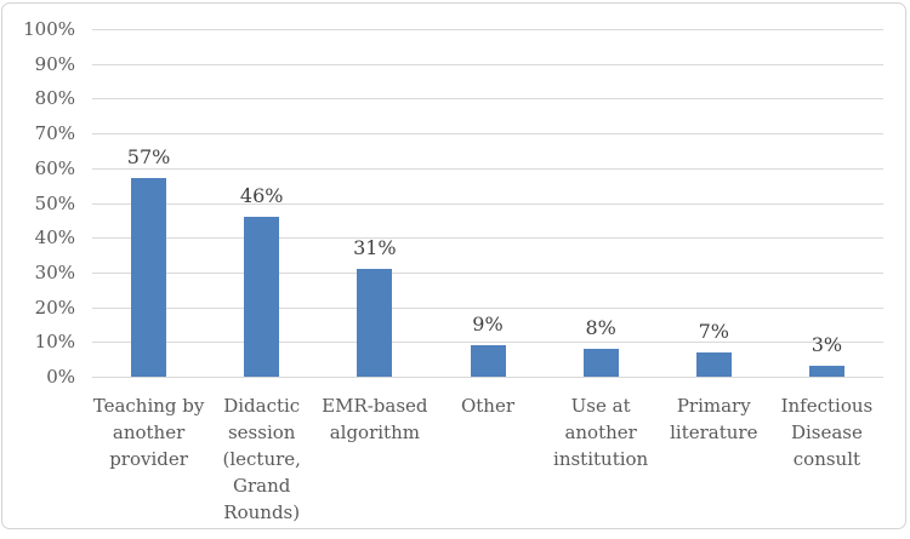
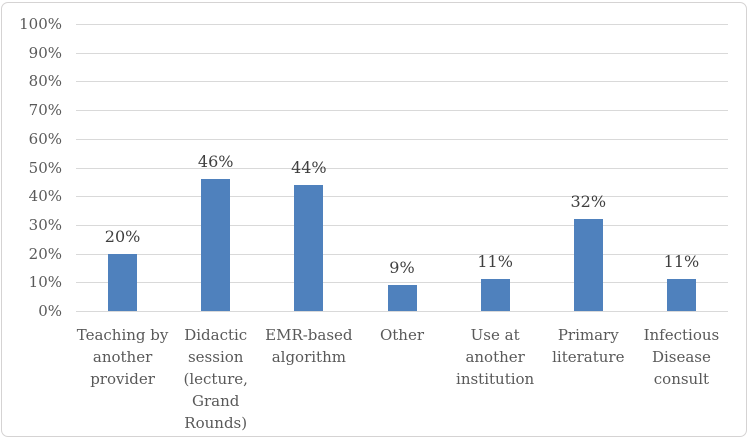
Teaching by another provider: 57% -> 20%
EMR-based algorithm: 31% -> 44%
Use at another institution: 8% -> 11%
Primary literature: 7% -> 32%
Infectious Disease consult: 3% -> 11%
